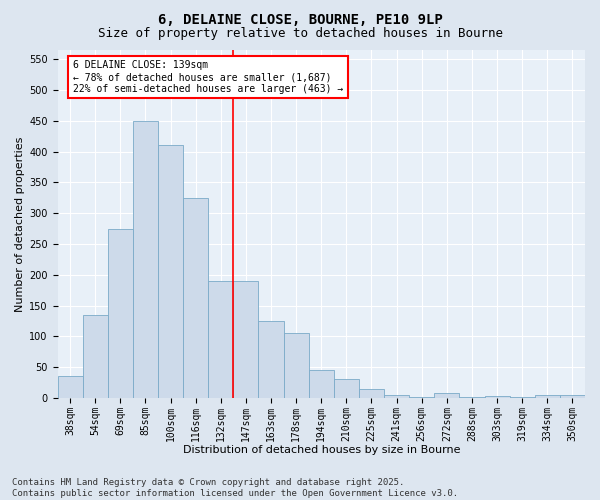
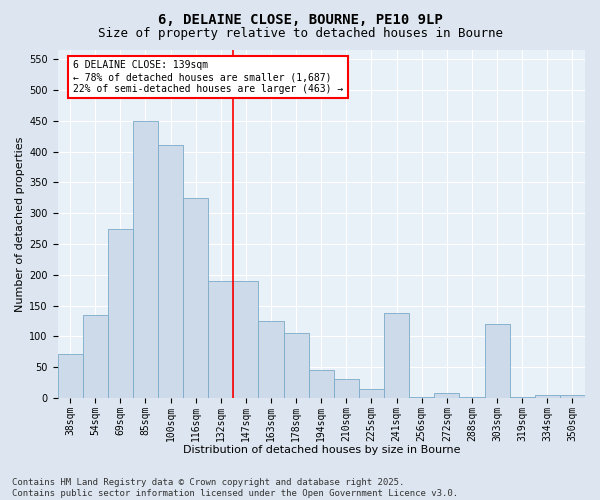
38sqm: 35 -> 72
241sqm: 5 -> 138
303sqm: 3 -> 120
